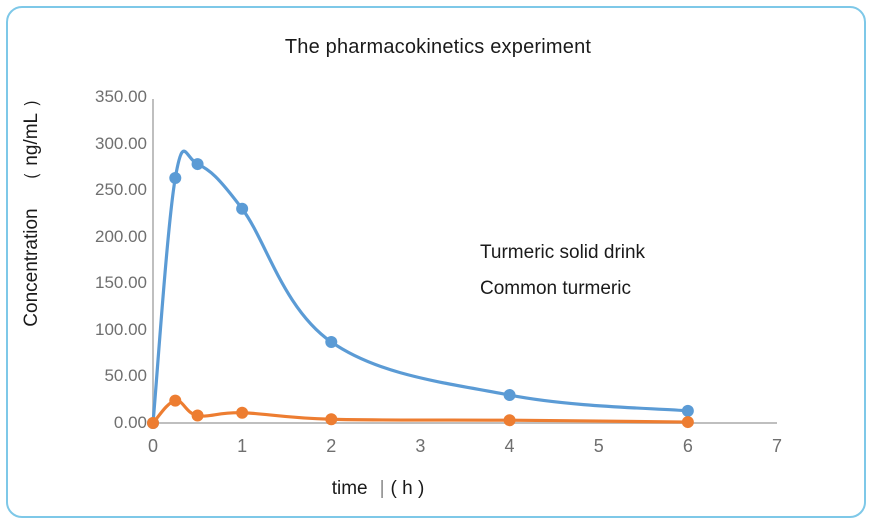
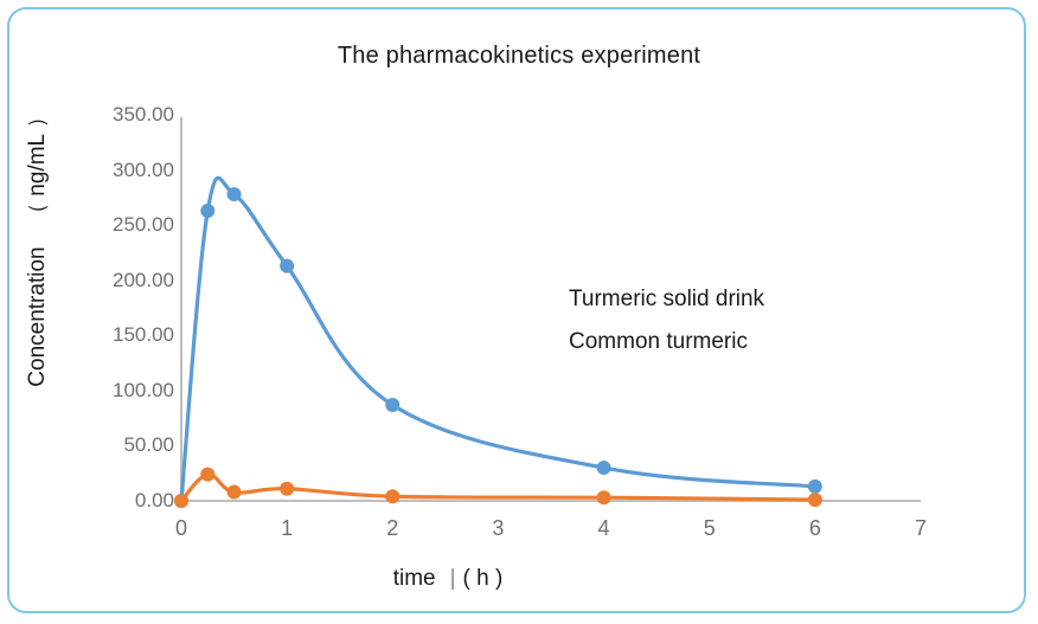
Turmeric solid drink/1: 230 -> 210
